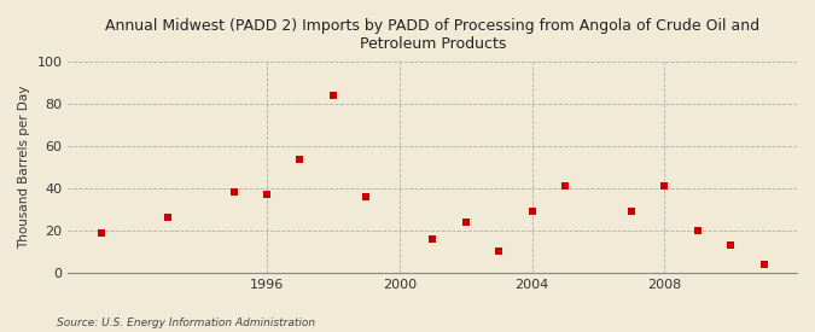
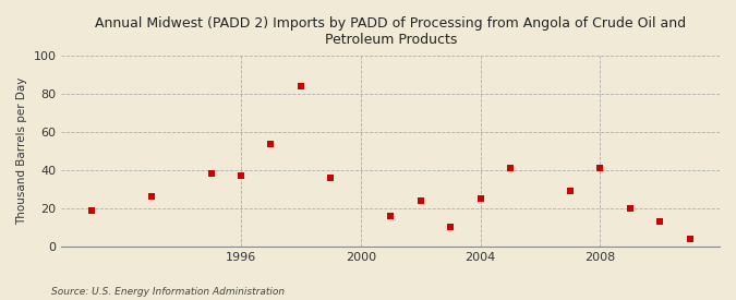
2004: 29 -> 25
